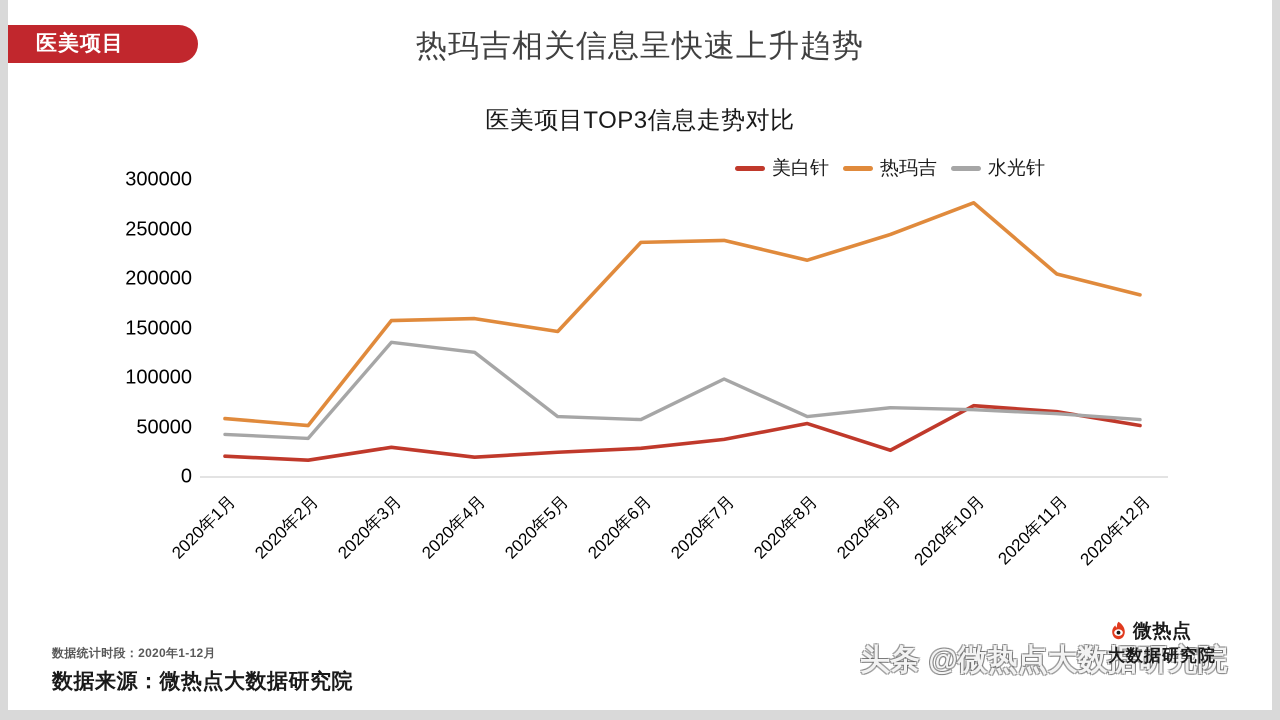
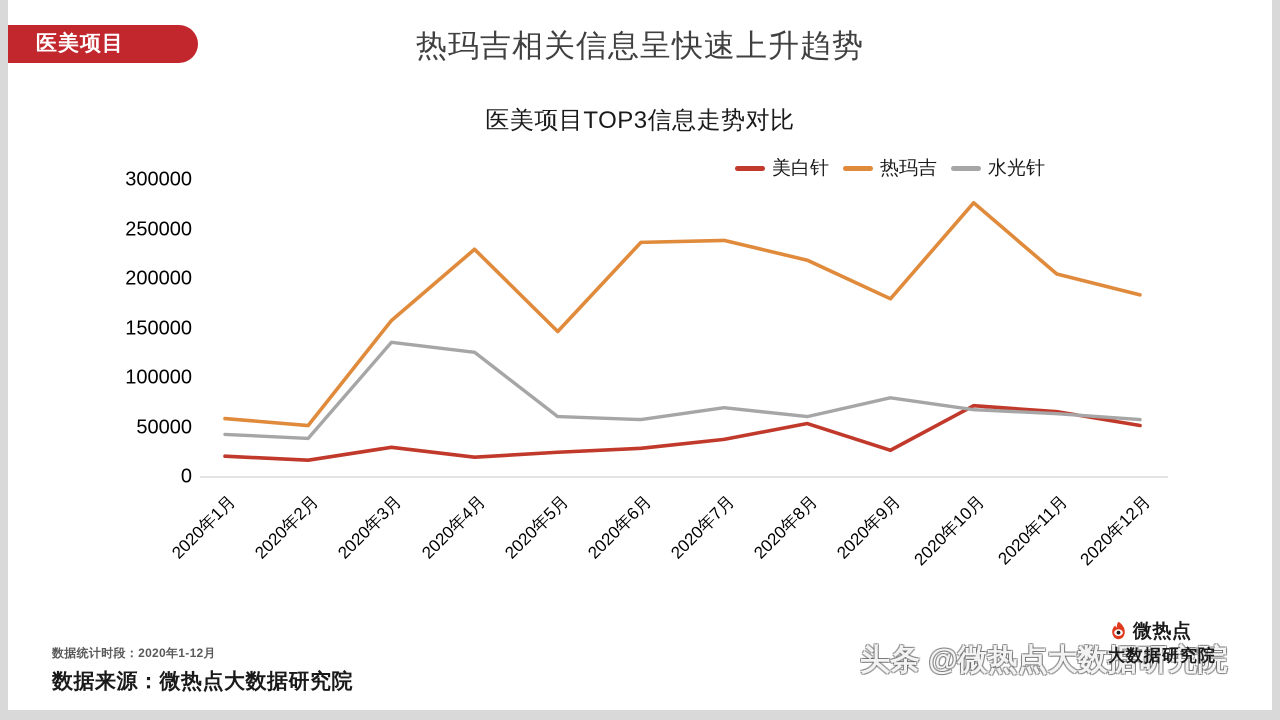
热玛吉/2020年4月: 160000 -> 230000
水光针/2020年7月: 100000 -> 70000
热玛吉/2020年9月: 240000 -> 180000
水光针/2020年9月: 70000 -> 80000
